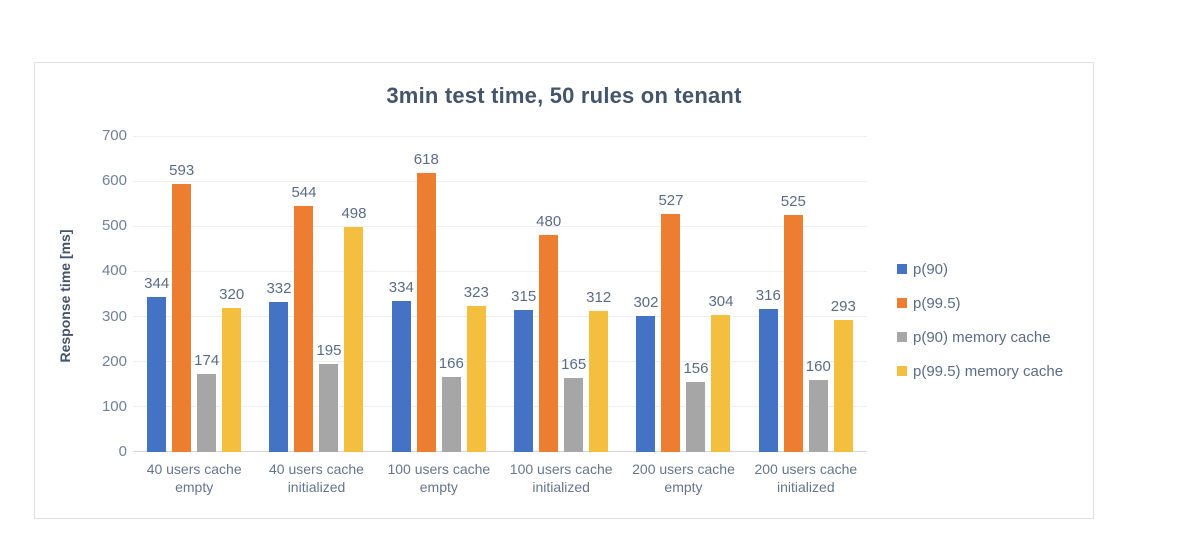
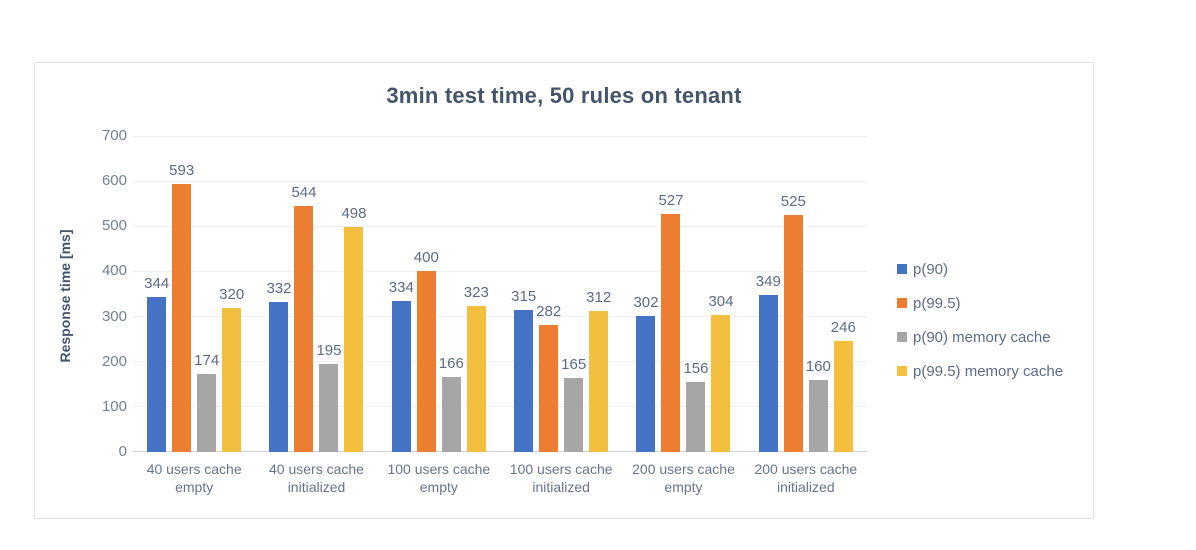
p(99.5)/100 users cache empty: 618 -> 400
p(99.5)/100 users cache initialized: 480 -> 282
p(90)/200 users cache initialized: 316 -> 349
p(99.5) memory cache/200 users cache initialized: 293 -> 246
